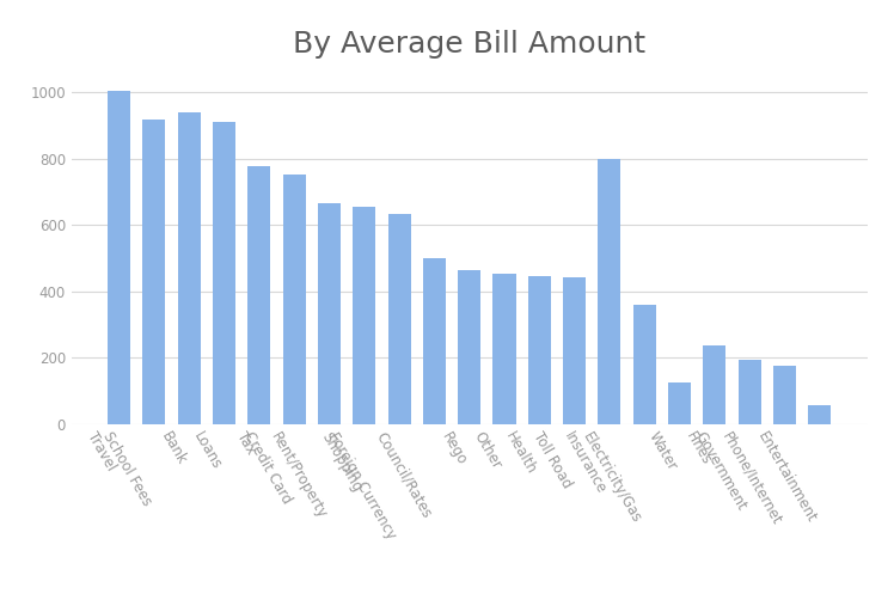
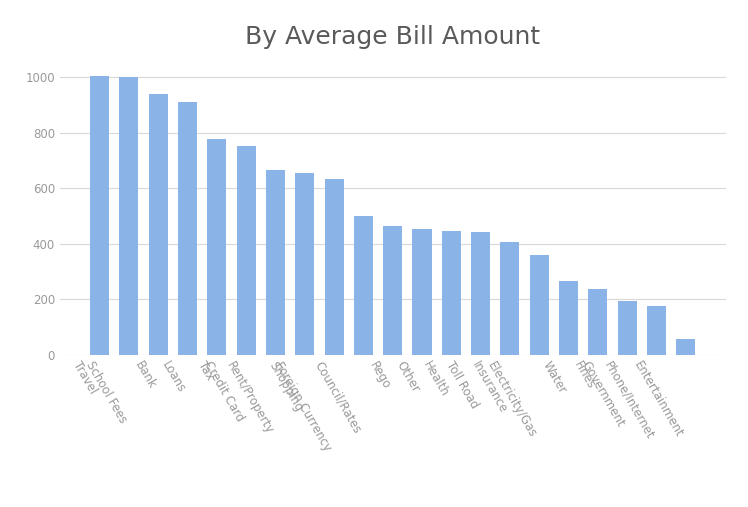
School Fees: 920 -> 1003
Insurance: 800 -> 408
Water: 125 -> 268
